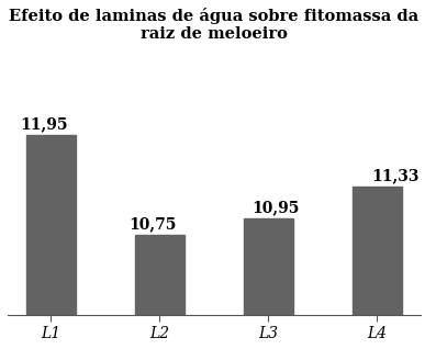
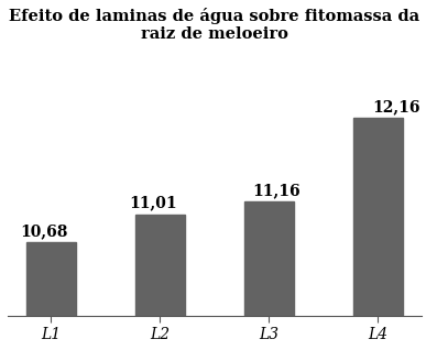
L1: 11,95 -> 10,68
L2: 10,75 -> 11,01
L3: 10,95 -> 11,16
L4: 11,33 -> 12,16
